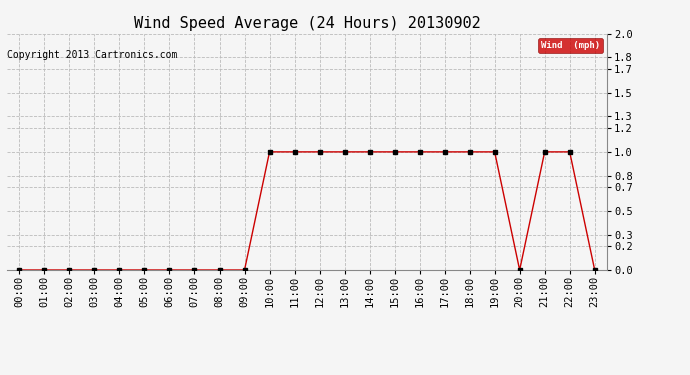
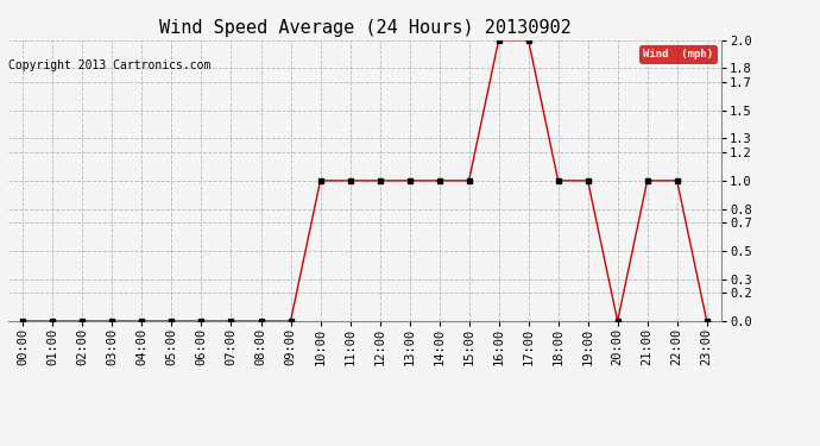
16:00: 1 -> 2
17:00: 1 -> 2
